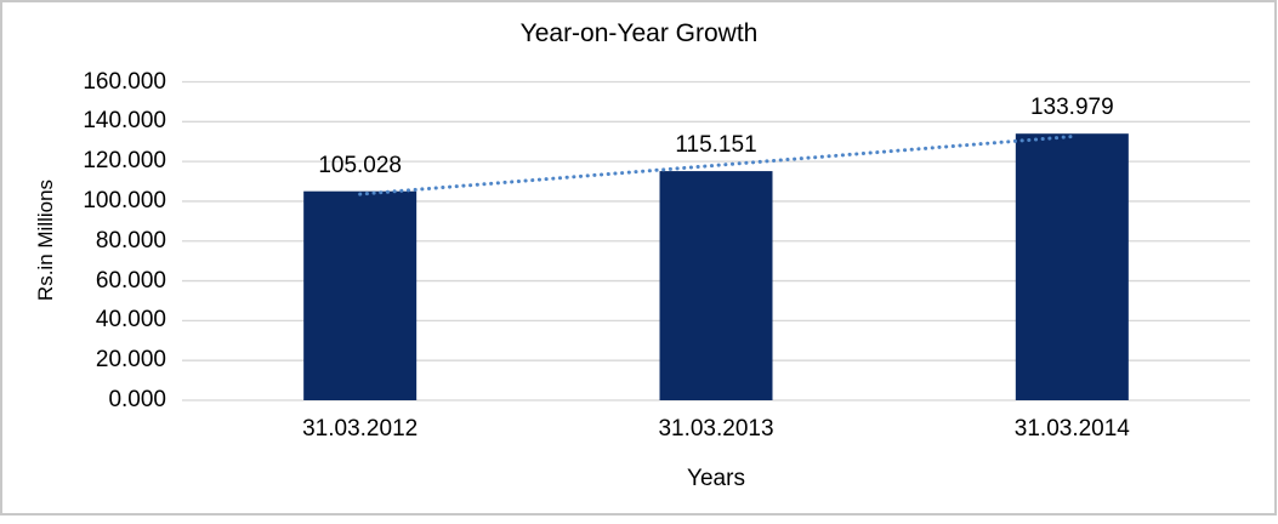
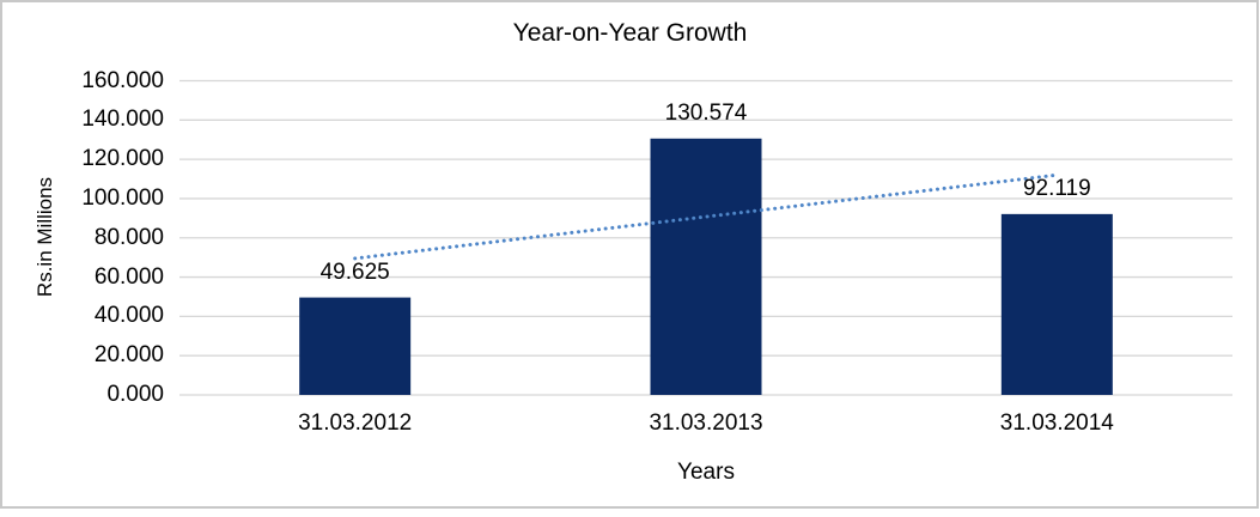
31.03.2012: 105.028 -> 49.625
31.03.2013: 115.151 -> 130.574
31.03.2014: 133.979 -> 92.119
